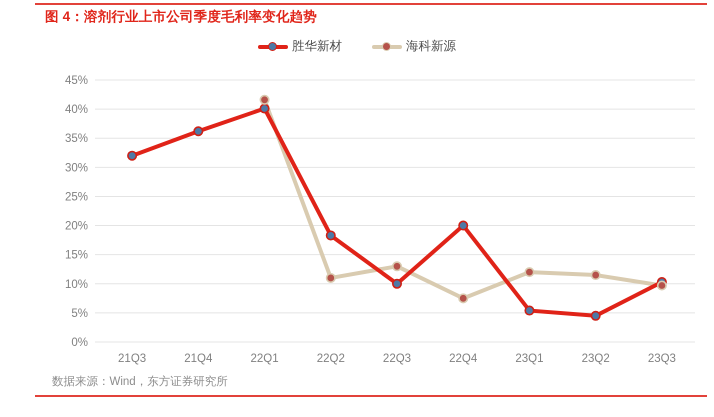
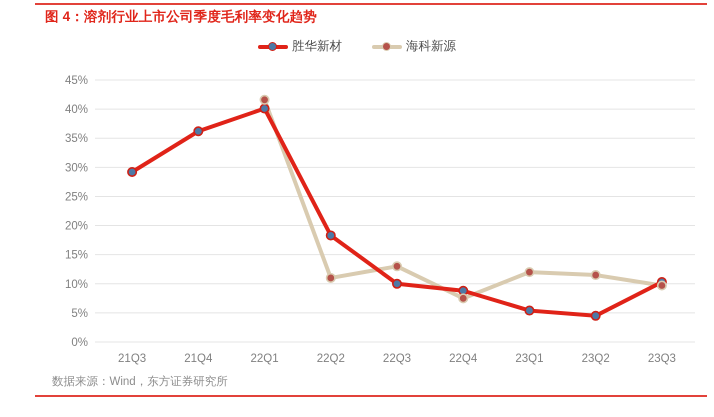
胜华新材/21Q3: 32% -> 29%
胜华新材/22Q4: 20% -> 9%
